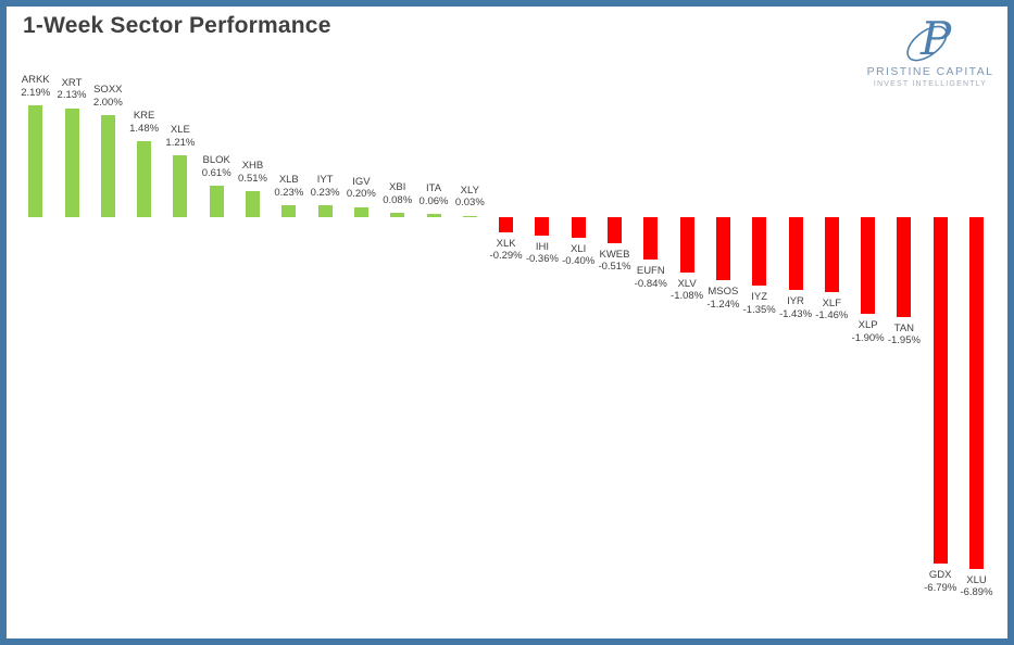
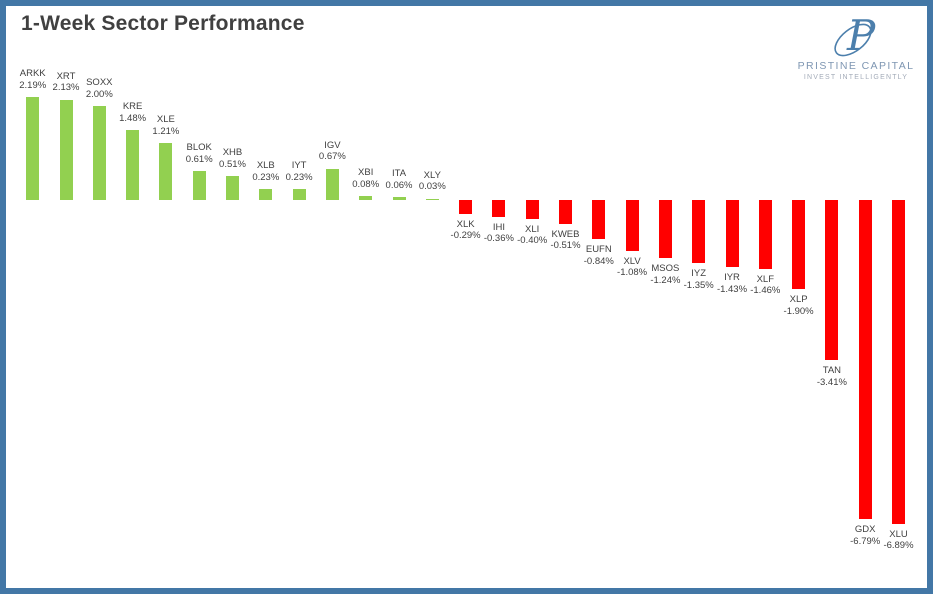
IGV: 0.20% -> 0.67%
TAN: -1.95% -> -3.41%
